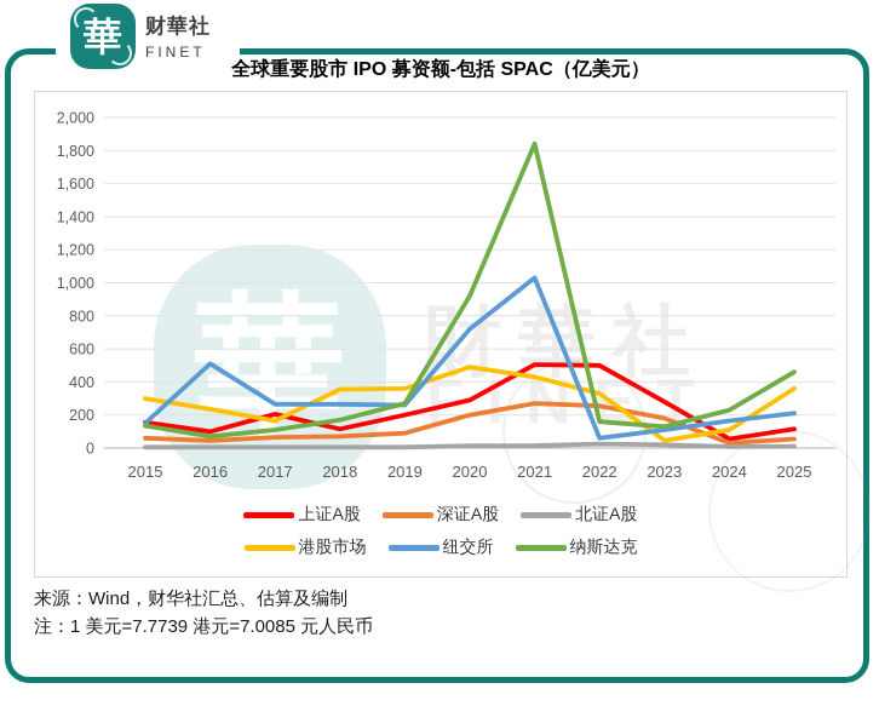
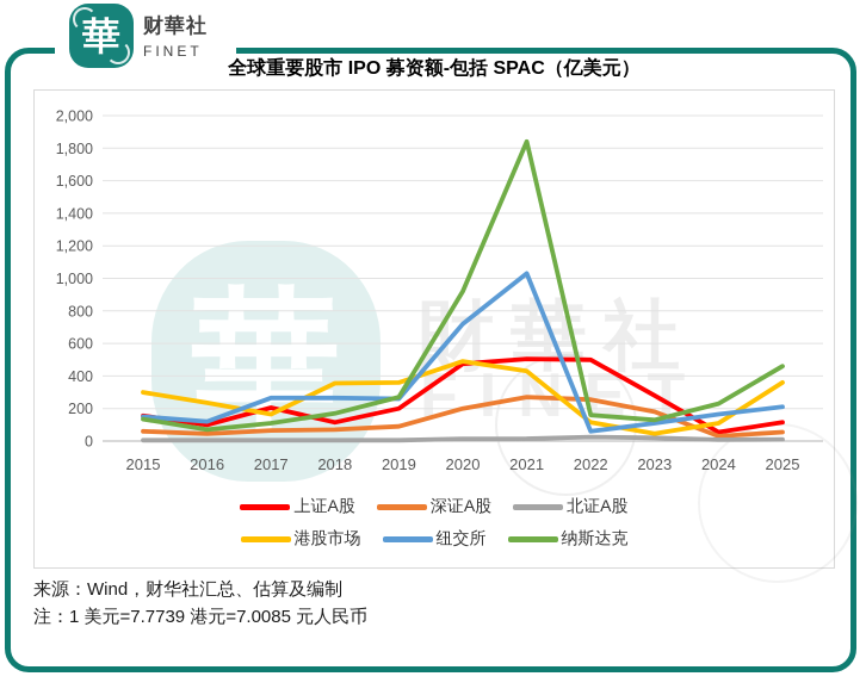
纽交所/2016: 510 -> 120
上证A股/2020: 290 -> 480
港股市场/2022: 330 -> 120
